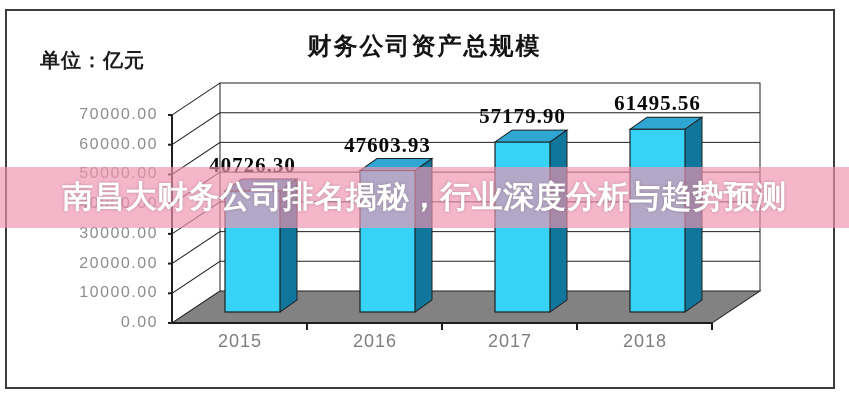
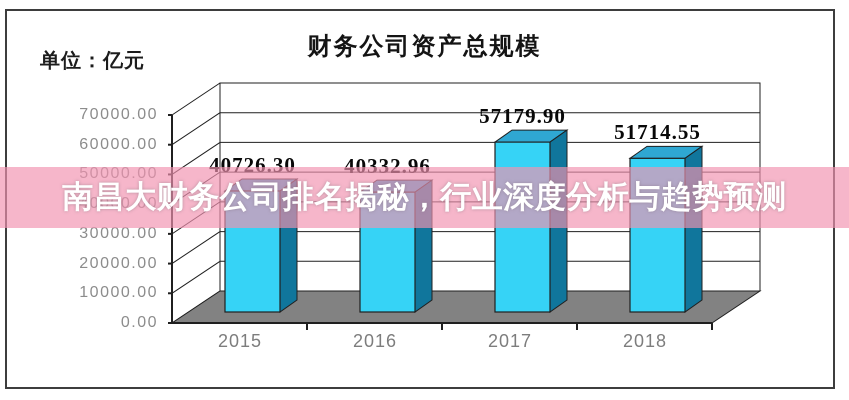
2016: 47603.93 -> 40332.96
2018: 61495.56 -> 51714.55
